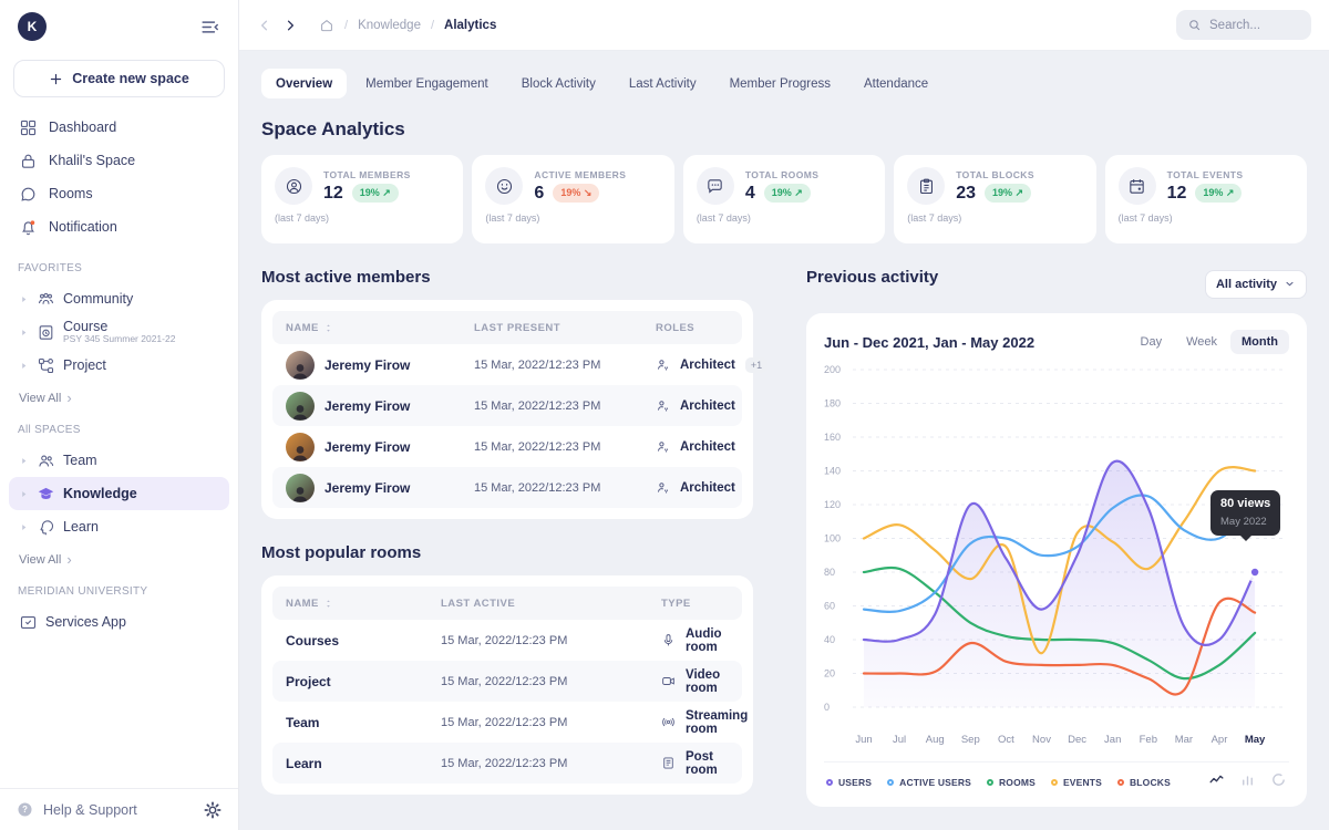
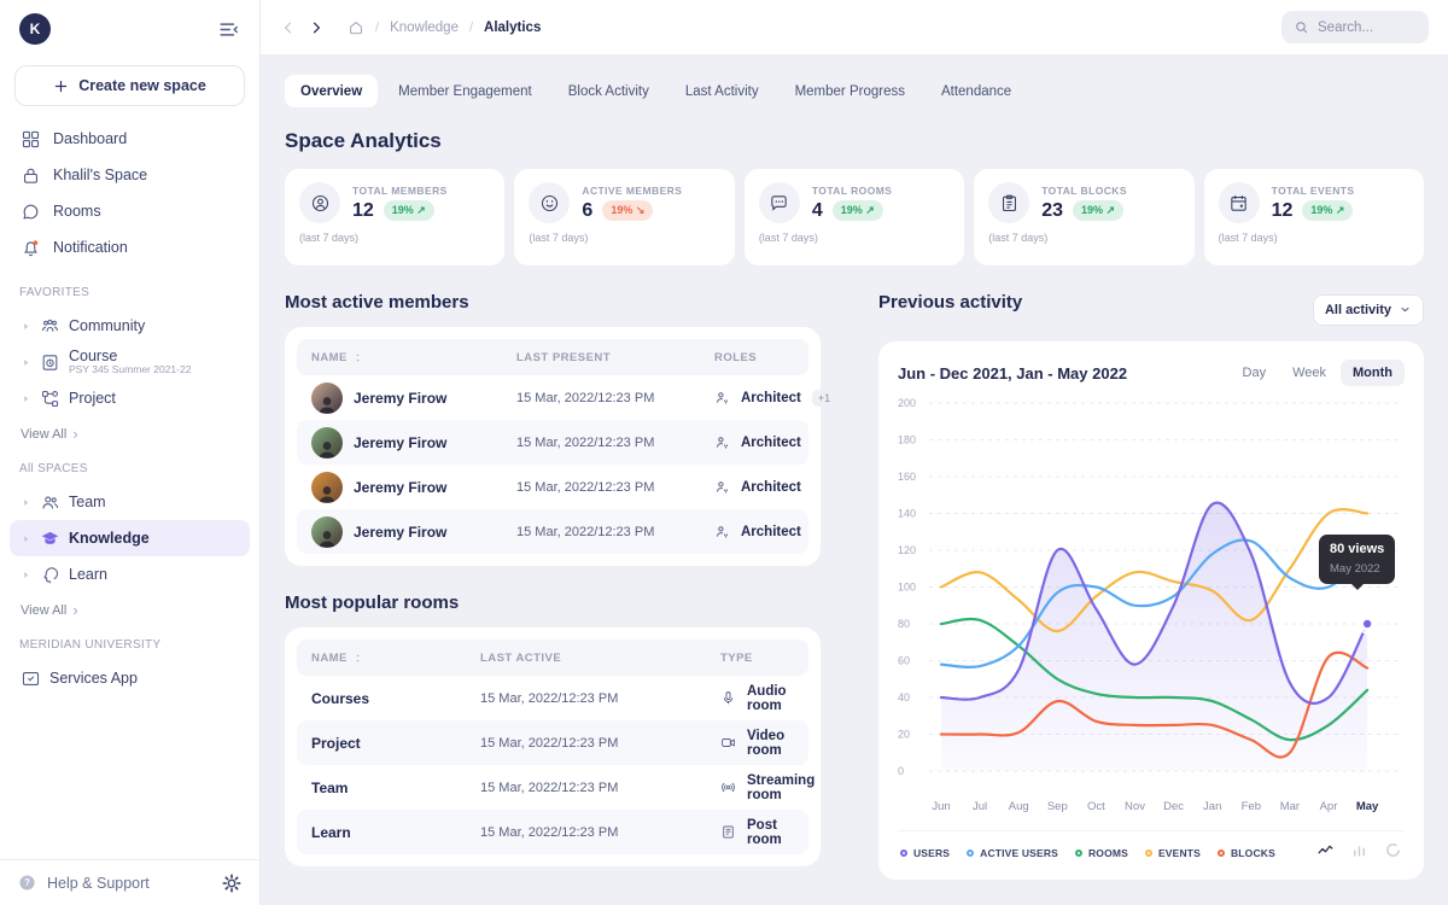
EVENTS/Nov: 32 -> 108
